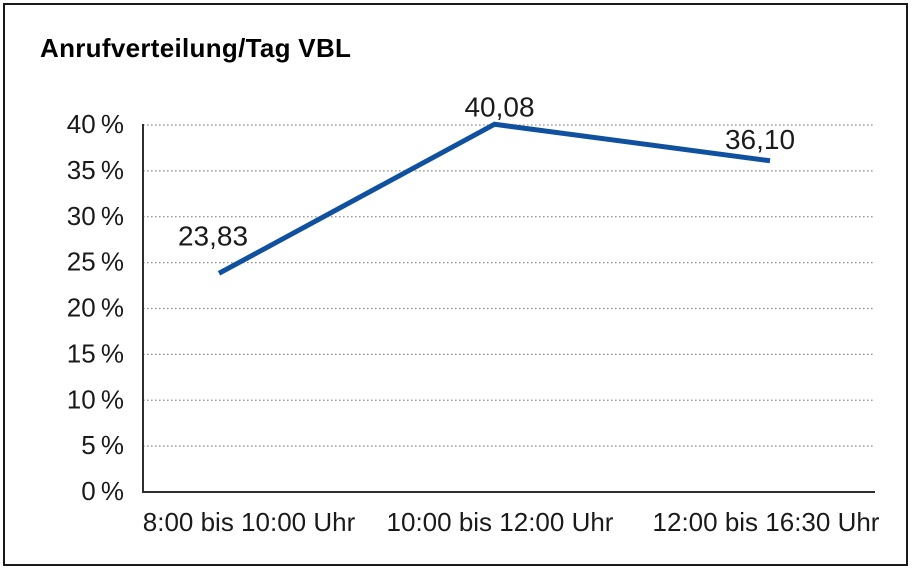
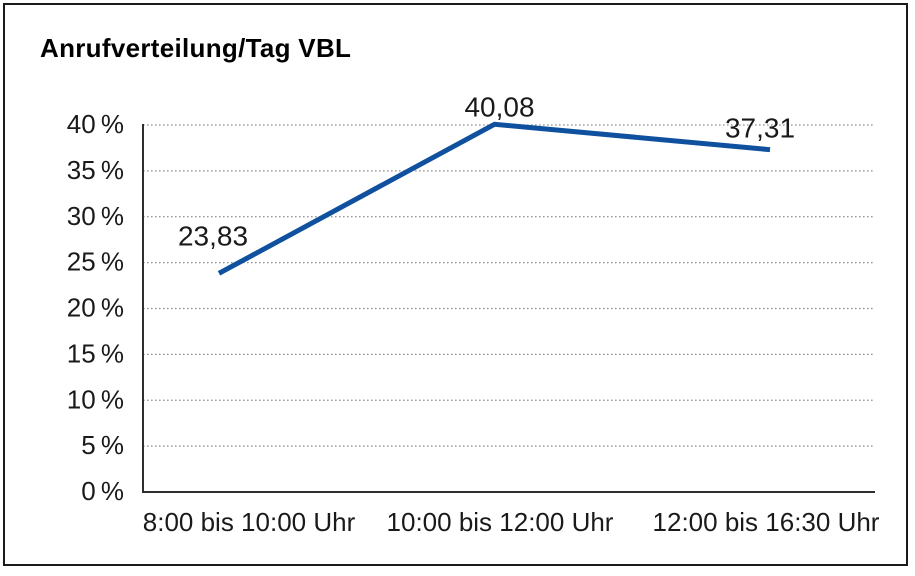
12:00 bis 16:30 Uhr: 36,10 -> 37,31
